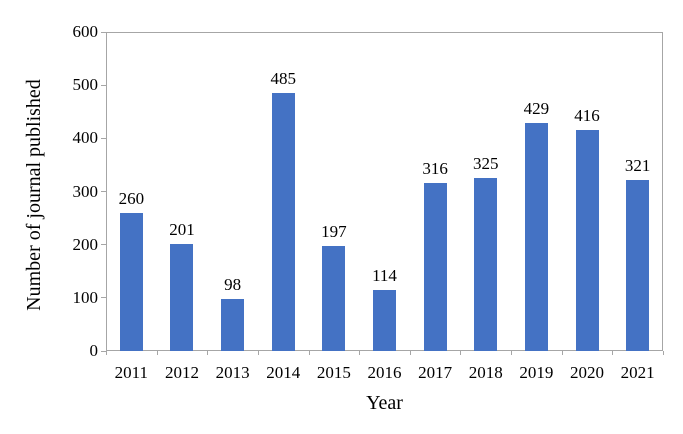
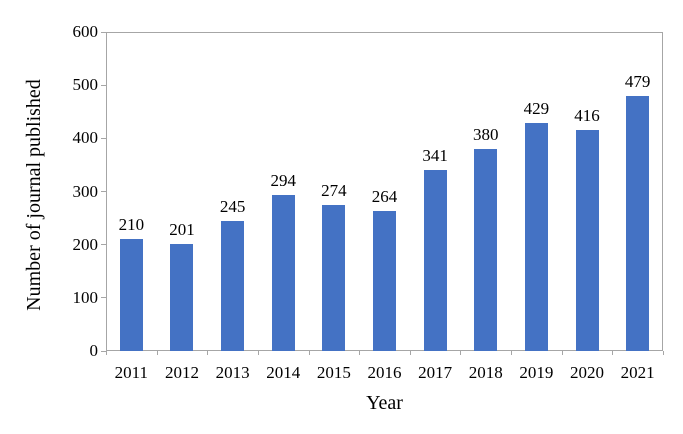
2011: 260 -> 210
2013: 98 -> 245
2014: 485 -> 294
2015: 197 -> 274
2016: 114 -> 264
2017: 316 -> 341
2018: 325 -> 380
2021: 321 -> 479
